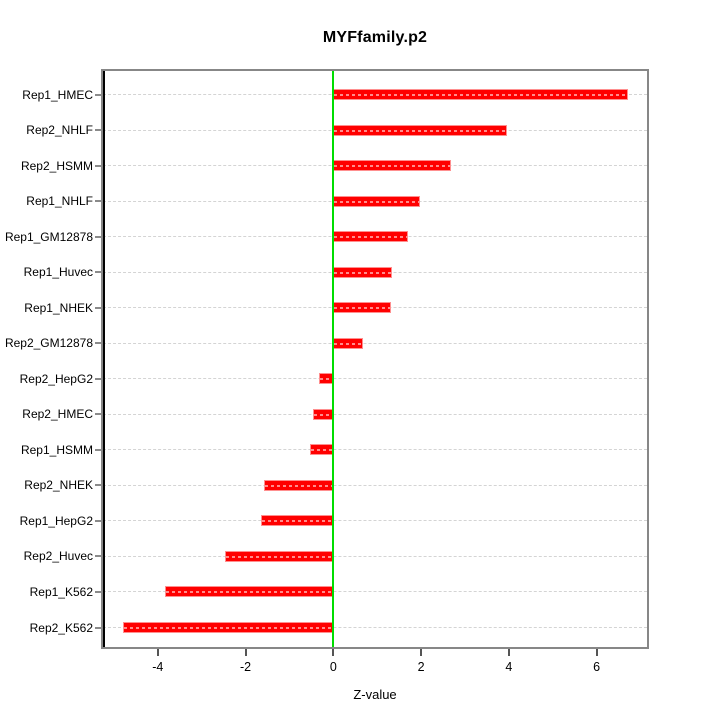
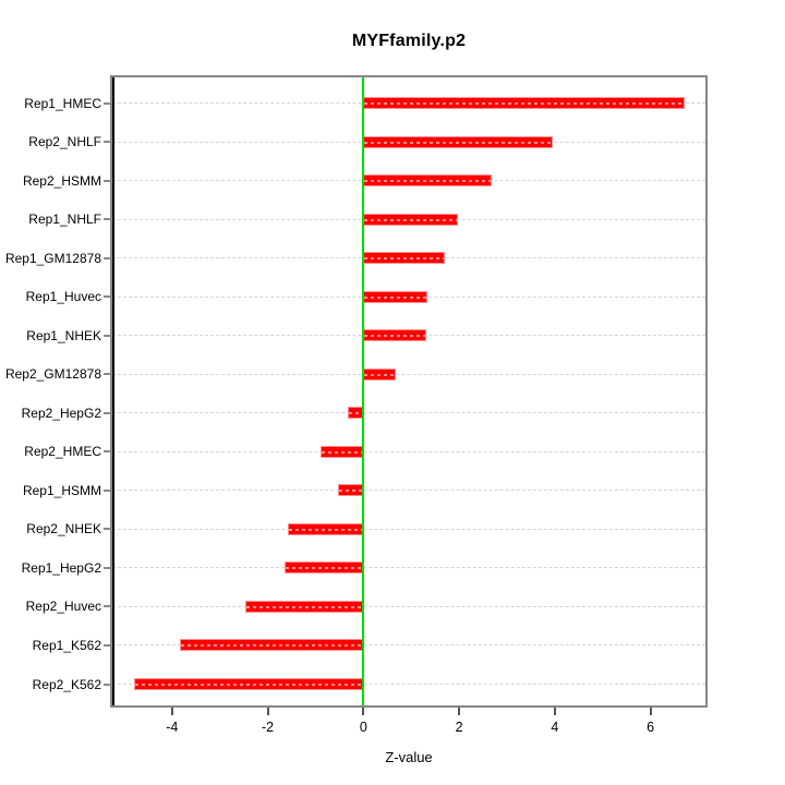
Rep2_HMEC: -0.5 -> -0.9
